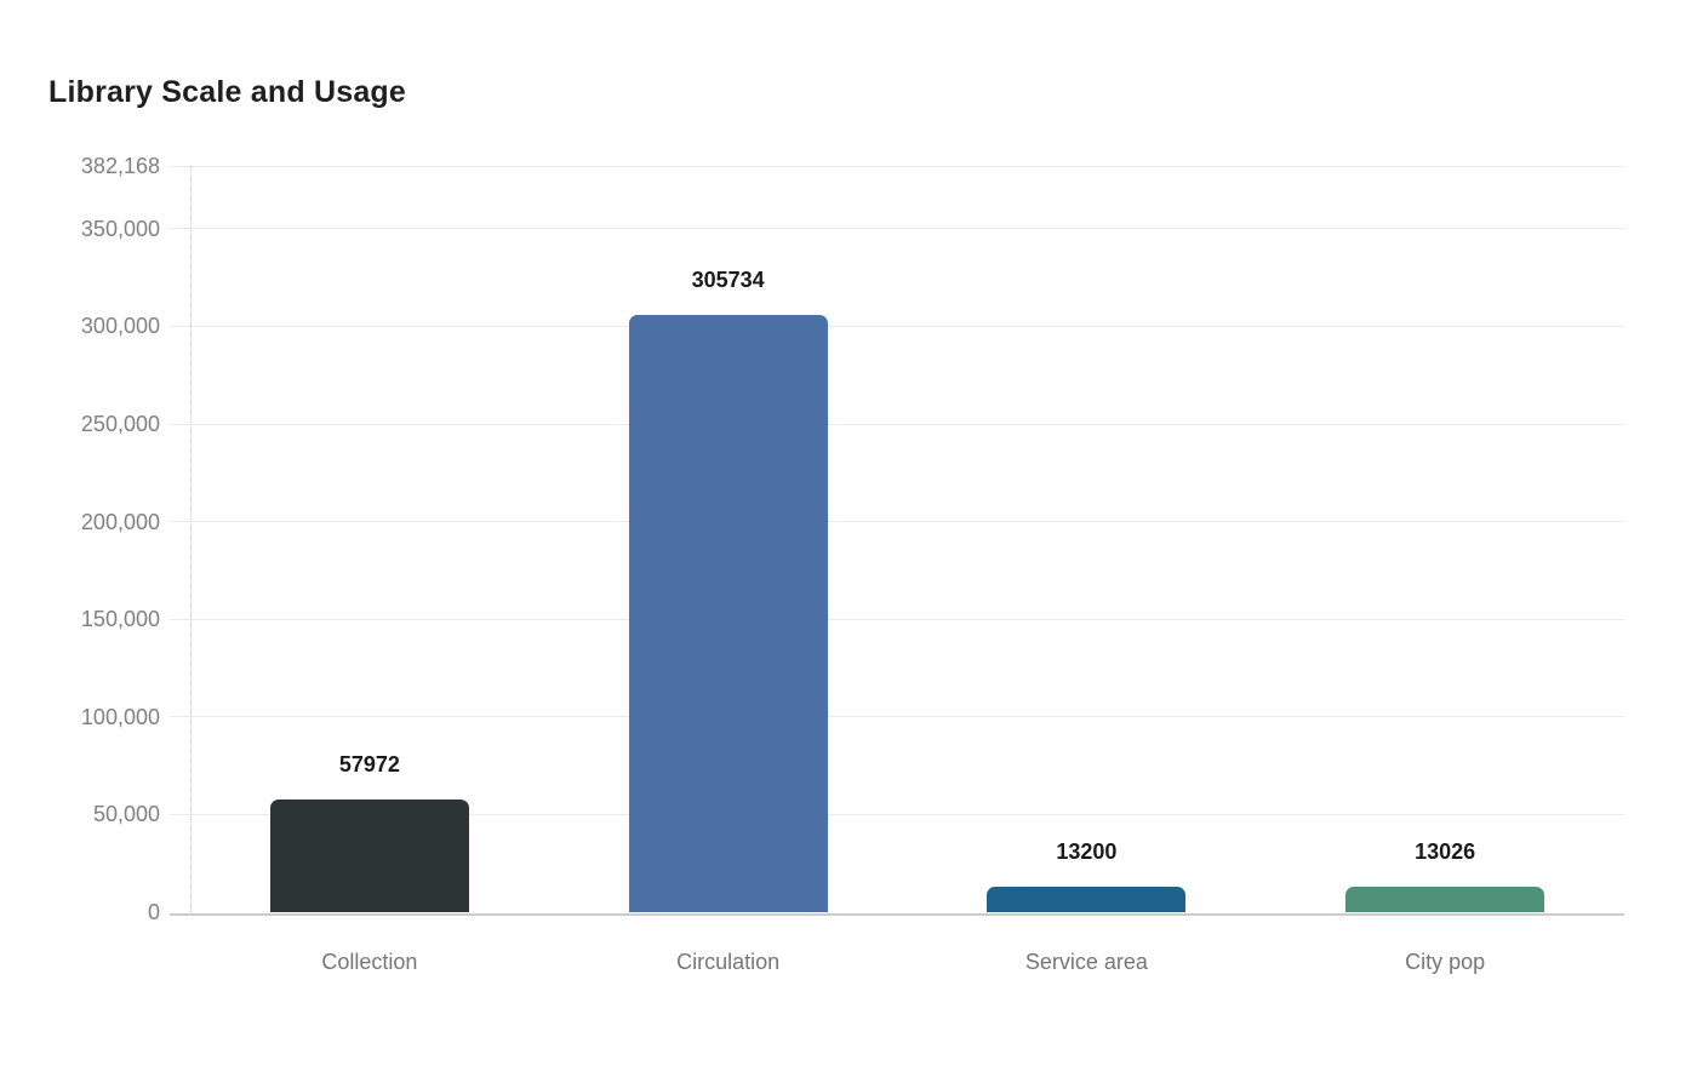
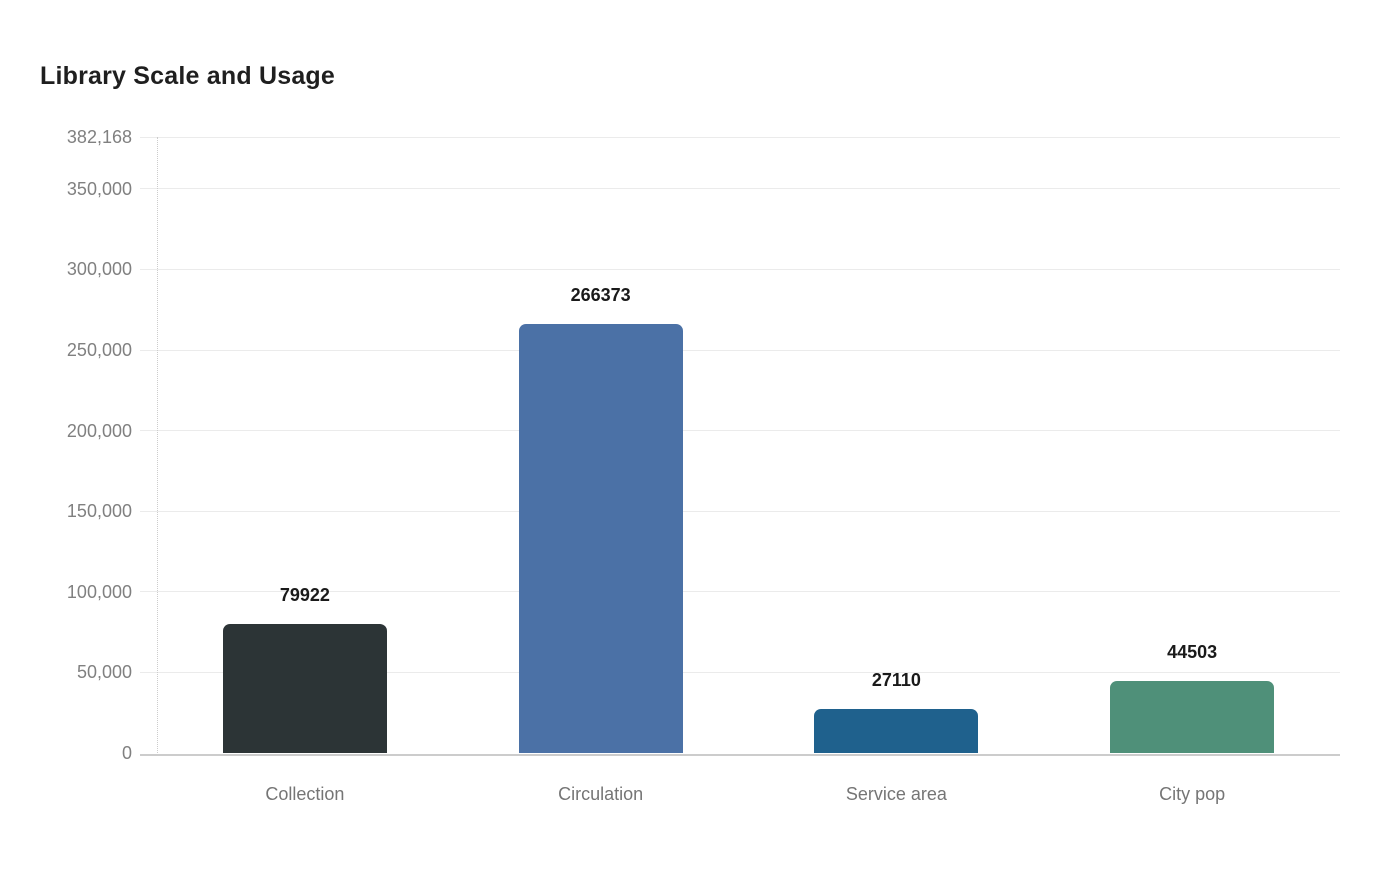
Collection: 57972 -> 79922
Circulation: 305734 -> 266373
Service area: 13200 -> 27110
City pop: 13026 -> 44503
